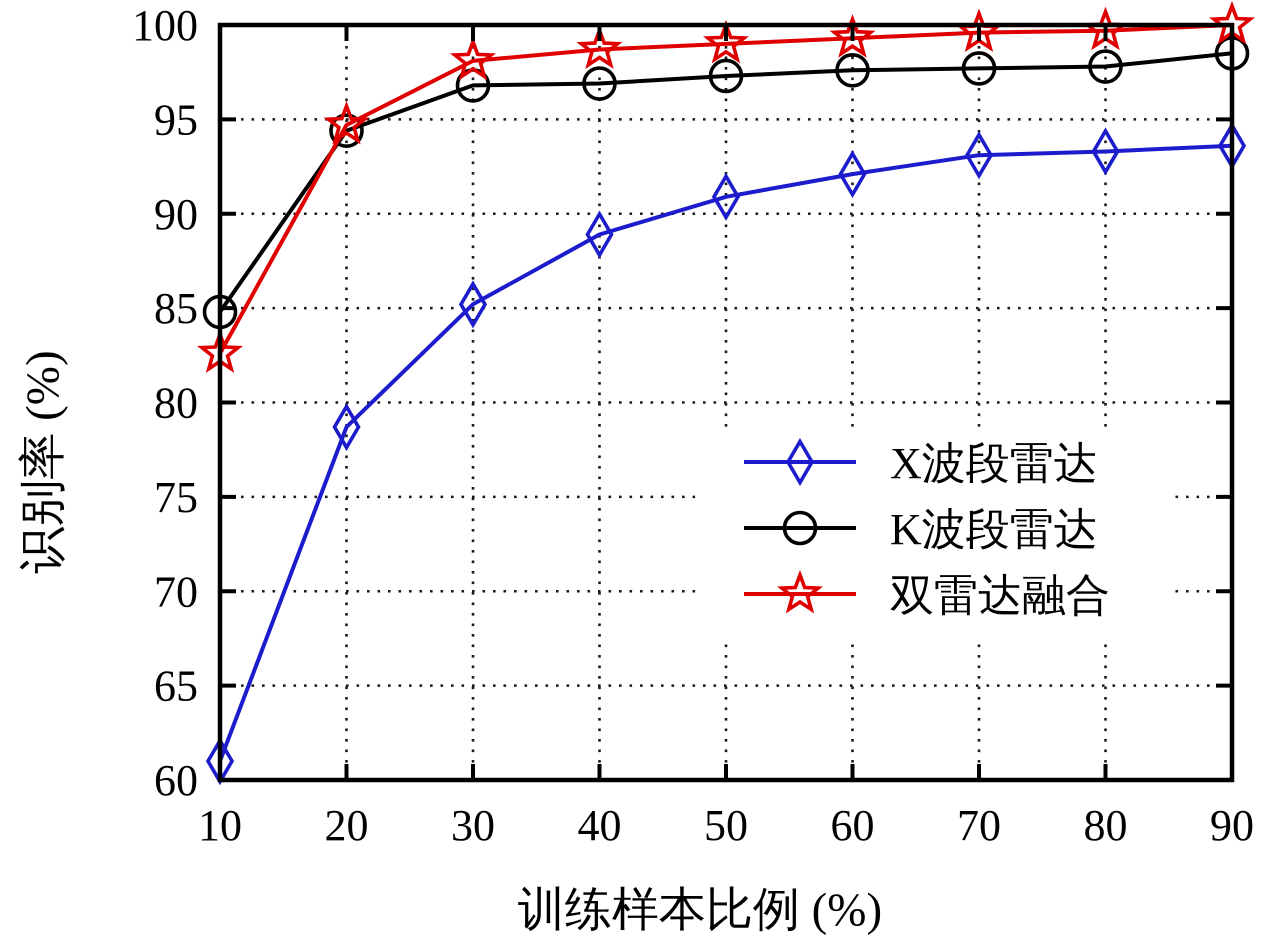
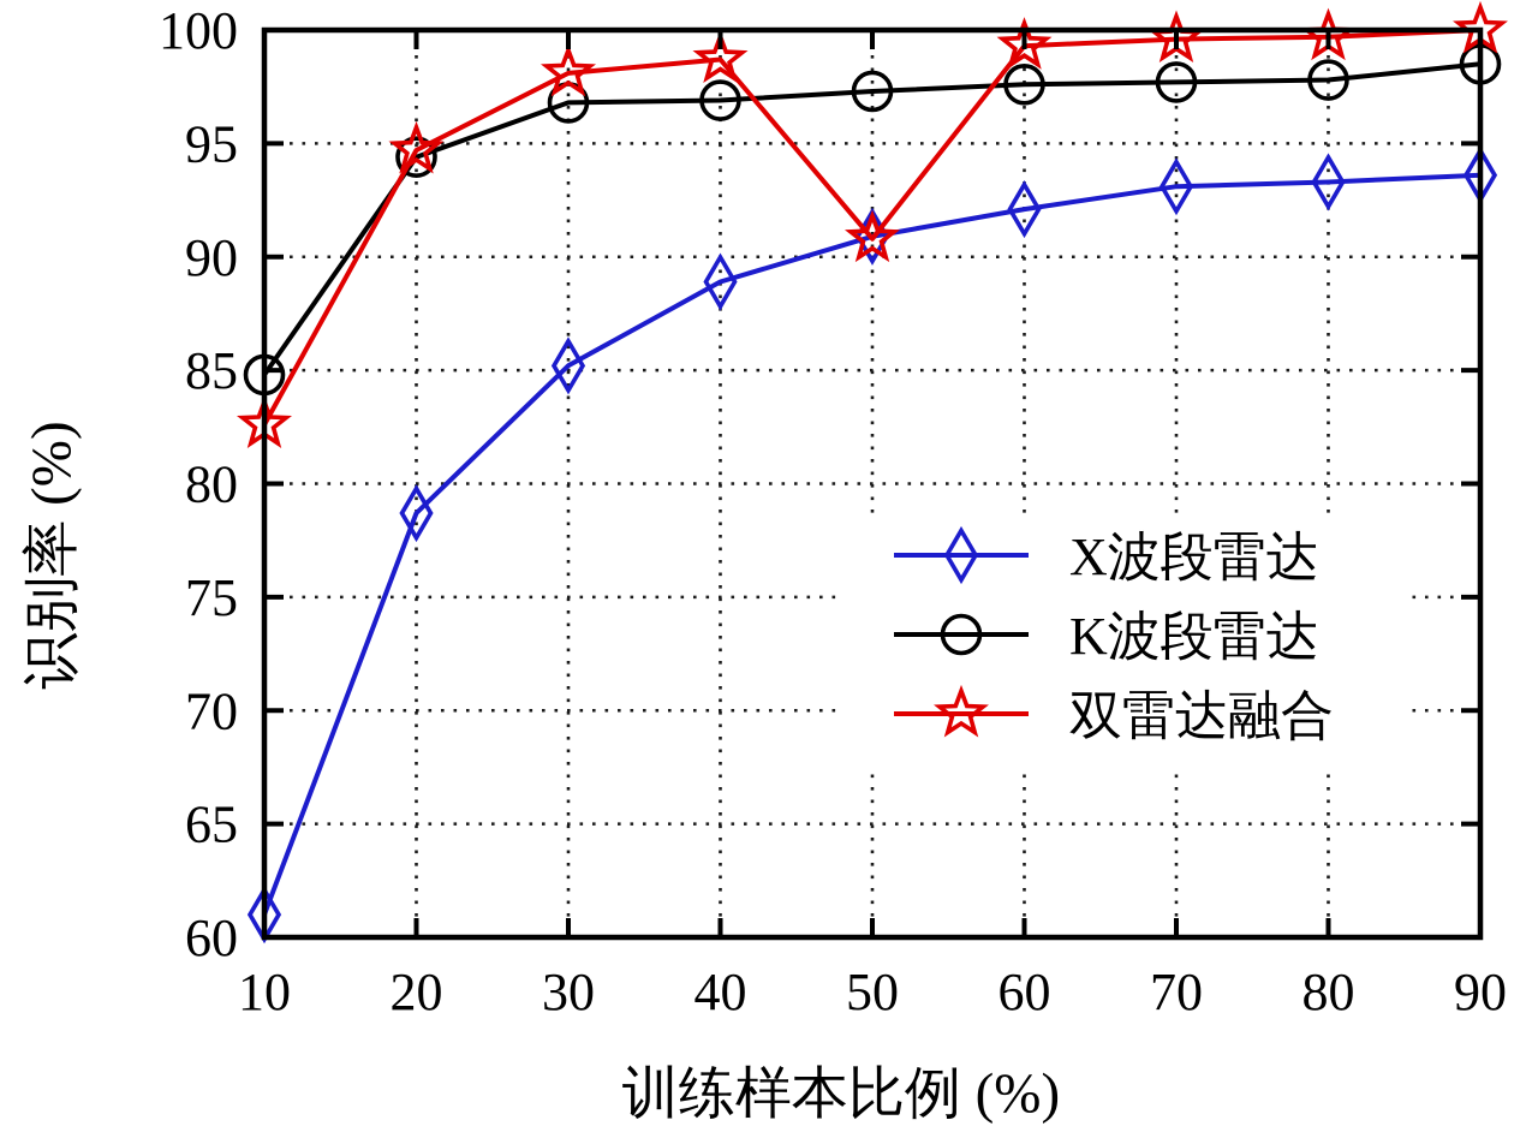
双雷达融合/50: 99.0 -> 90.8
